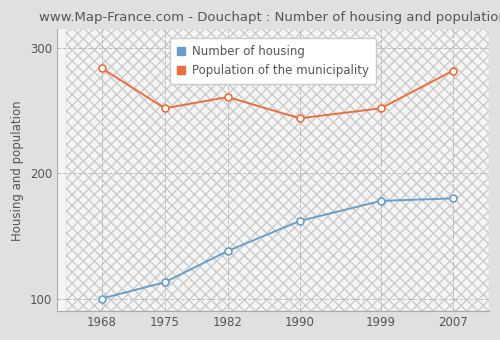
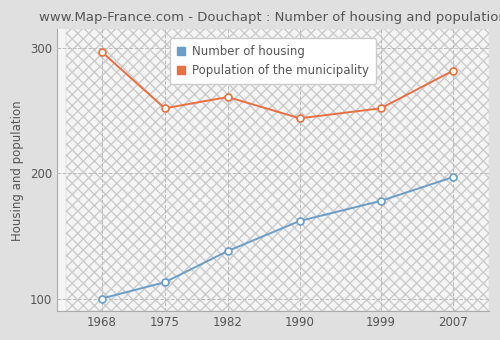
Population of the municipality/1968: 284 -> 297
Number of housing/2007: 180 -> 197
